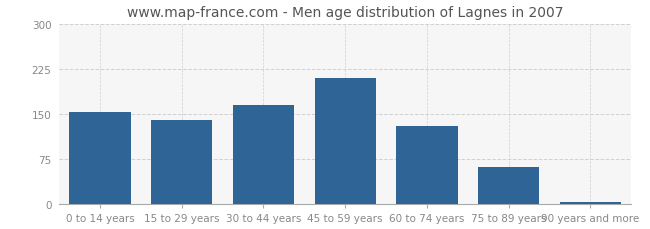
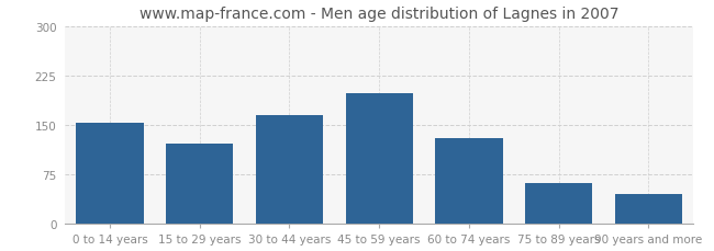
15 to 29 years: 141 -> 122
45 to 59 years: 210 -> 198
90 years and more: 4 -> 46
